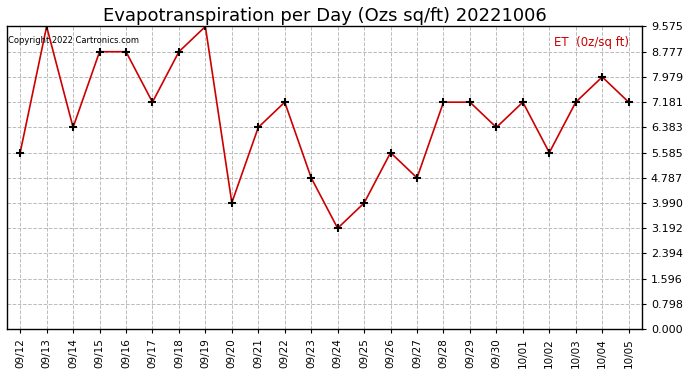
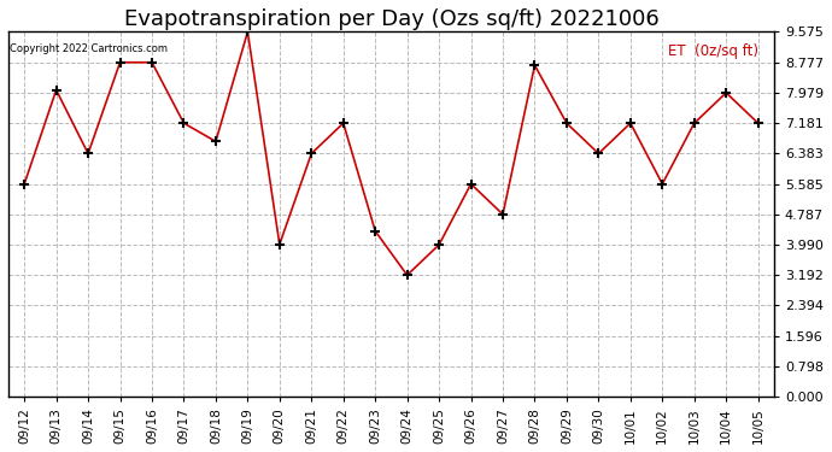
09/13: 9.57 -> 8.05
09/18: 8.78 -> 6.70
09/23: 4.79 -> 4.35
09/28: 7.18 -> 8.70
